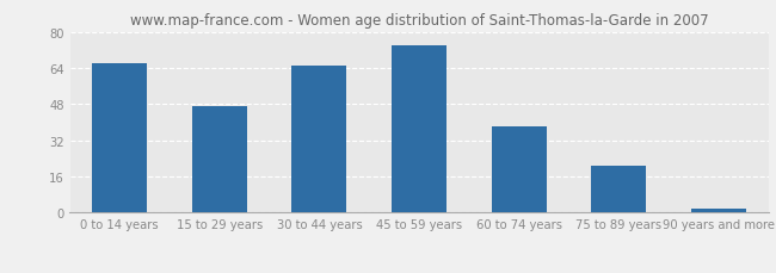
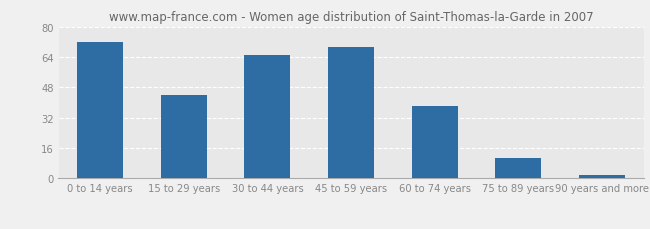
0 to 14 years: 66 -> 72
15 to 29 years: 47 -> 44
45 to 59 years: 74 -> 69
75 to 89 years: 21 -> 11
